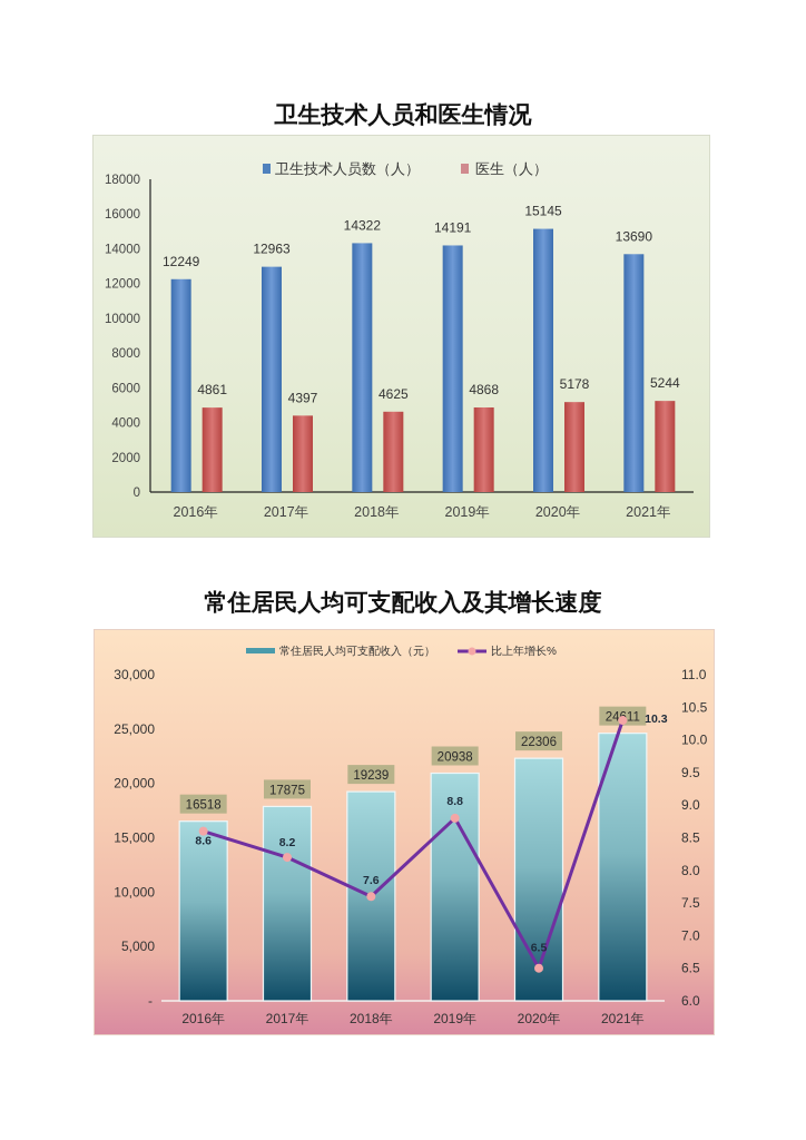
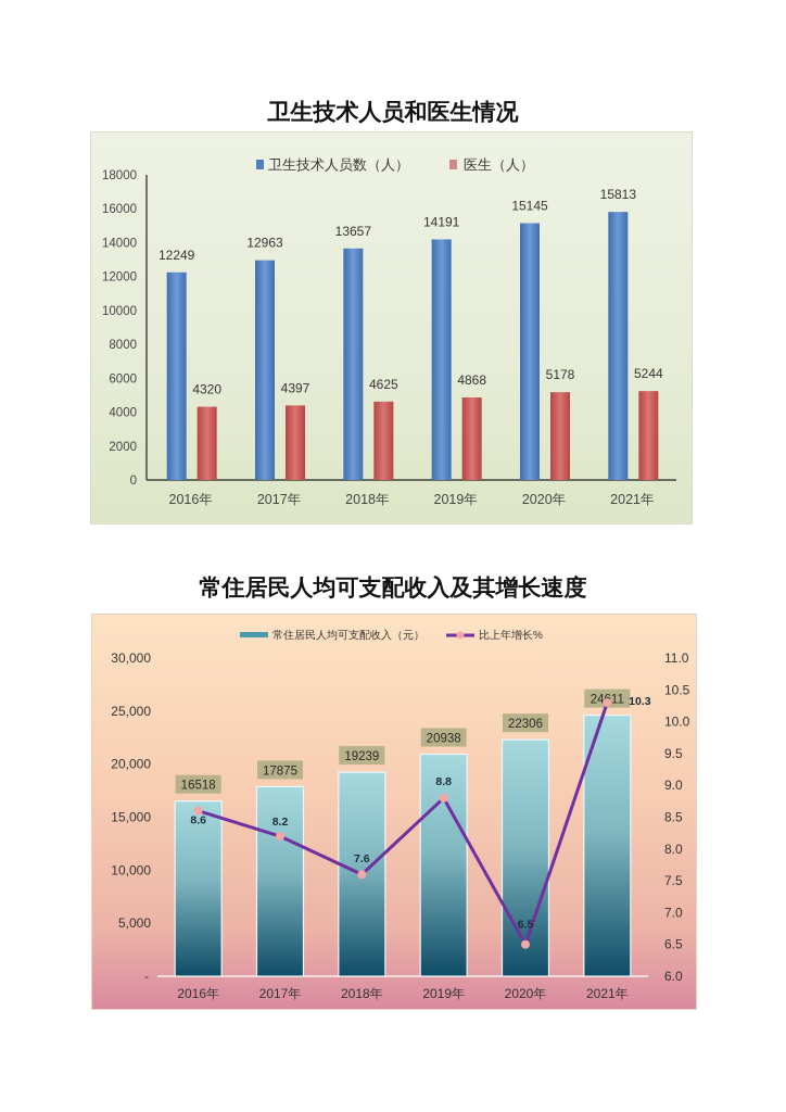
卫生技术人员和医生情况/医生（人）/2016年: 4861 -> 4320
卫生技术人员和医生情况/卫生技术人员数（人）/2018年: 14322 -> 13657
卫生技术人员和医生情况/卫生技术人员数（人）/2021年: 13690 -> 15813
